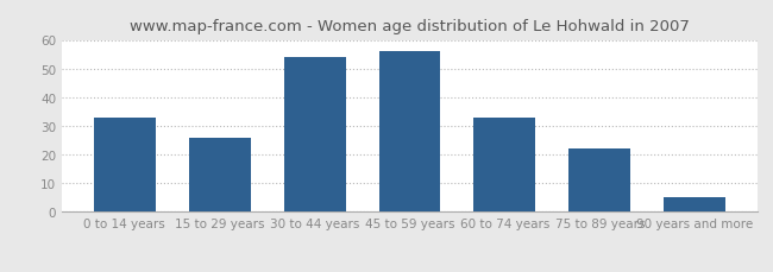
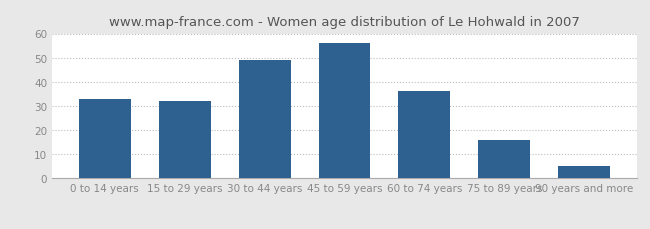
15 to 29 years: 26 -> 32
30 to 44 years: 54 -> 49
60 to 74 years: 33 -> 36
75 to 89 years: 22 -> 16
